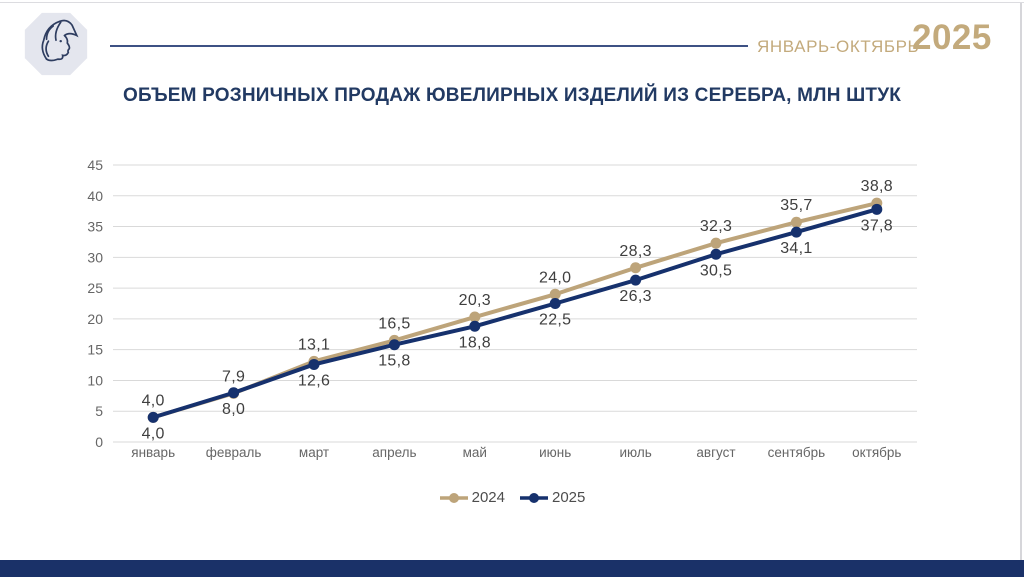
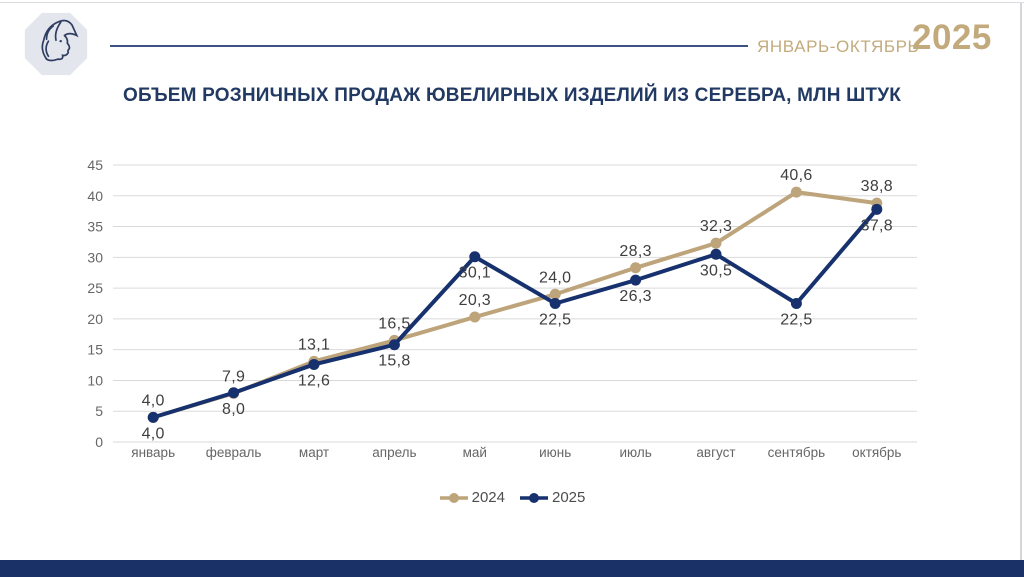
2025/май: 18,8 -> 30,1
2024/сентябрь: 35,7 -> 40,6
2025/сентябрь: 34,1 -> 22,5
